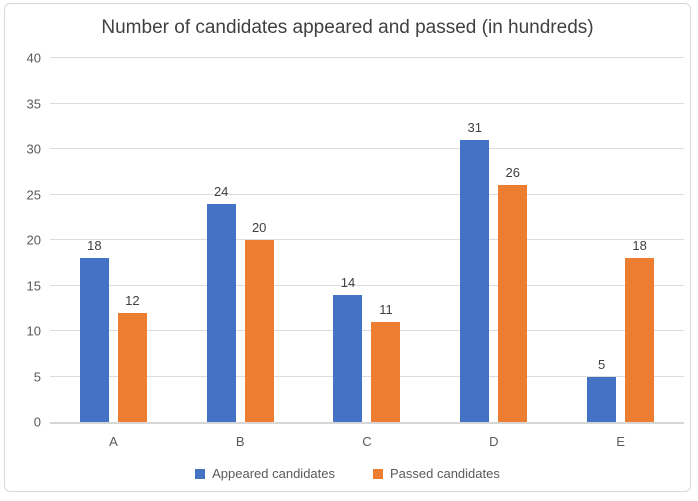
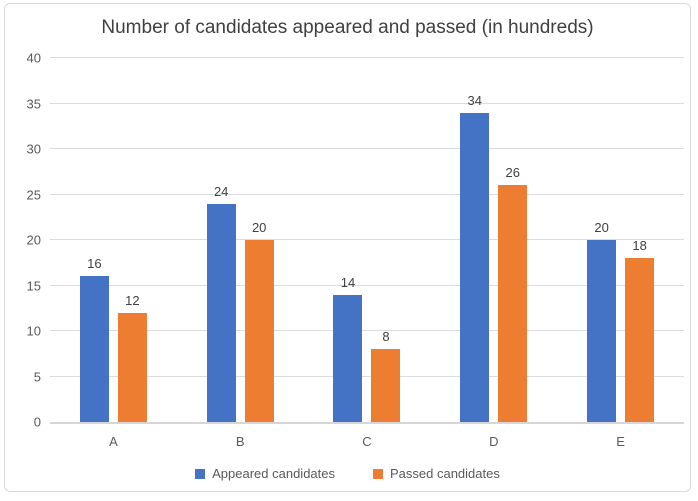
Appeared candidates/A: 18 -> 16
Passed candidates/C: 11 -> 8
Appeared candidates/D: 31 -> 34
Appeared candidates/E: 5 -> 20
